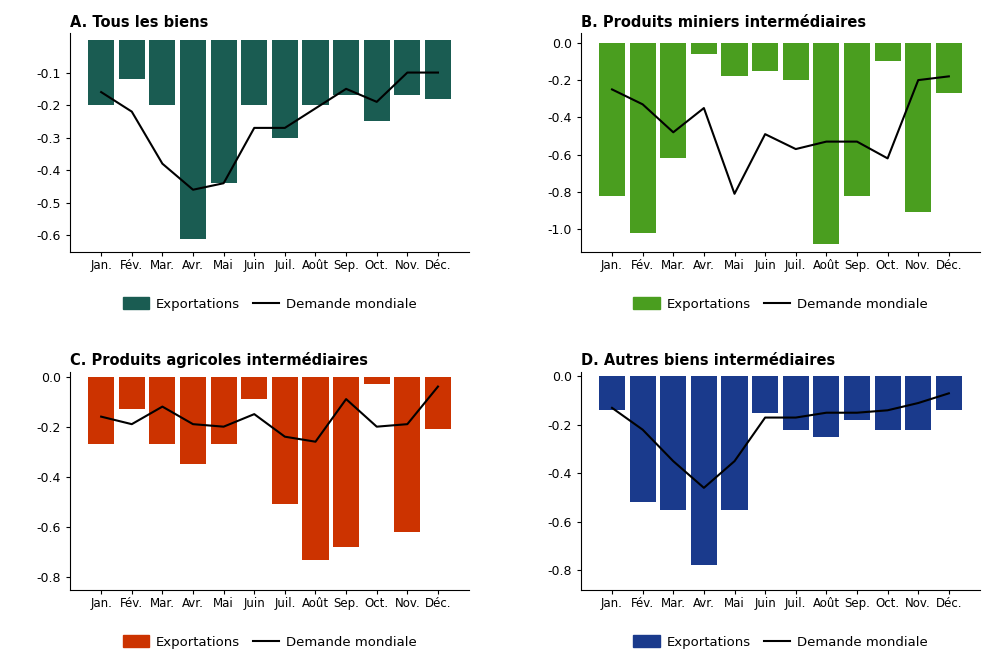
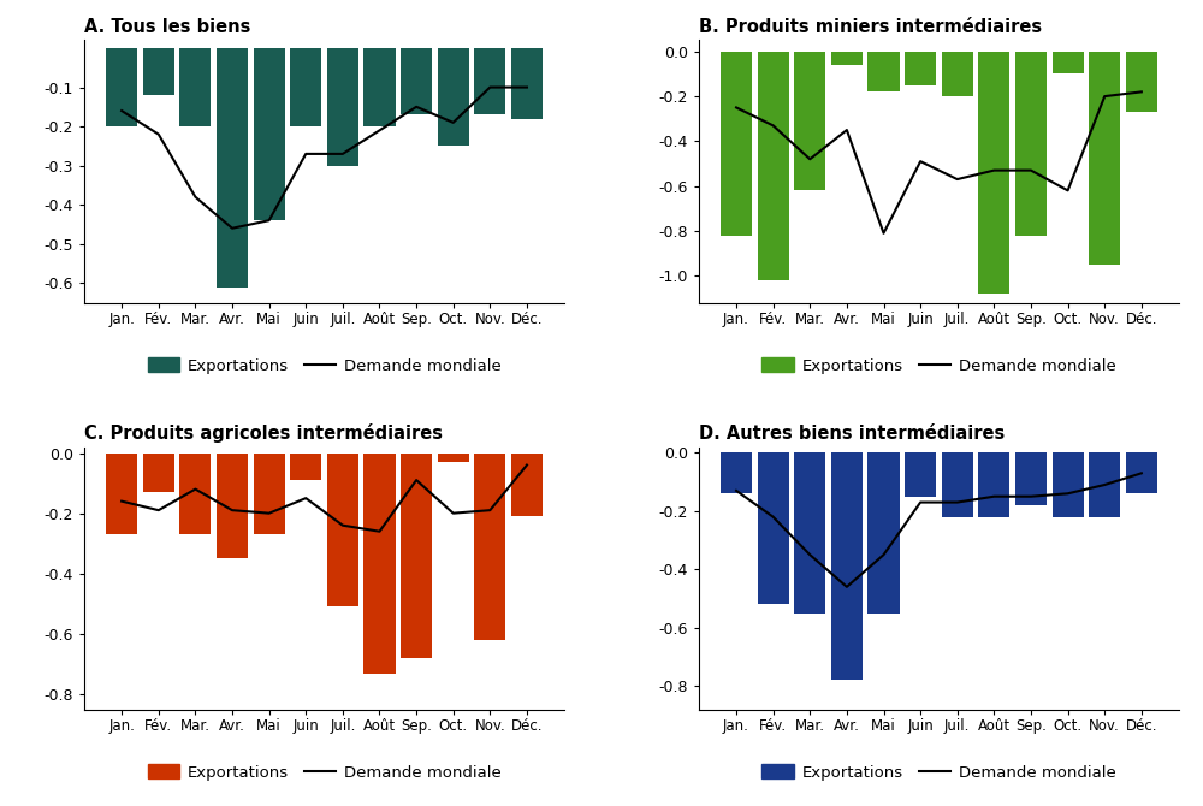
B. Produits miniers intermédiaires/Exportations/Nov.: -0.91 -> -0.95
D. Autres biens intermédiaires/Exportations/Août: -0.25 -> -0.22
